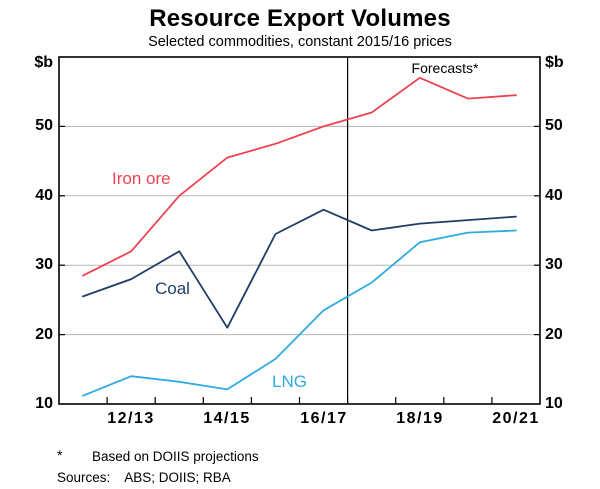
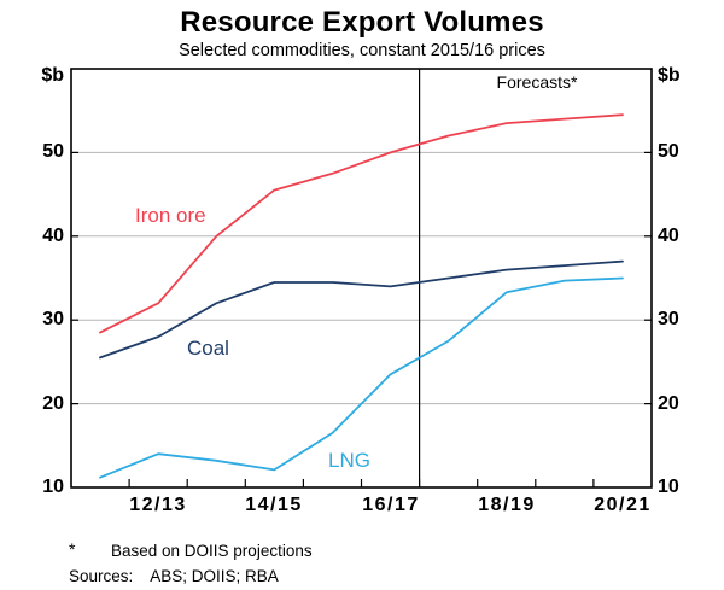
Coal/14/15: 21 -> 34
Coal/16/17: 38 -> 34
Iron ore/18/19: 57 -> 54
